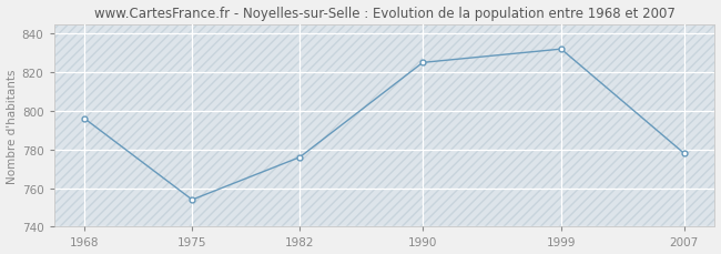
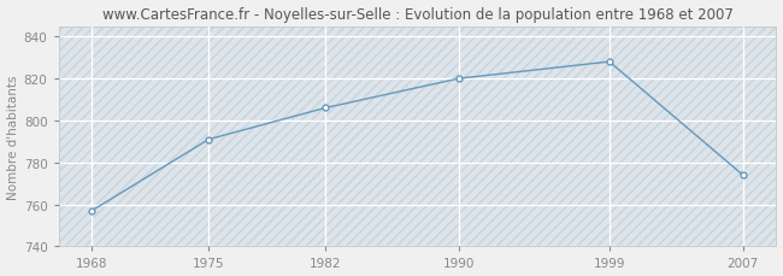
1968: 796 -> 757
1975: 754 -> 791
1982: 776 -> 806
1990: 825 -> 820
1999: 832 -> 828
2007: 778 -> 774
